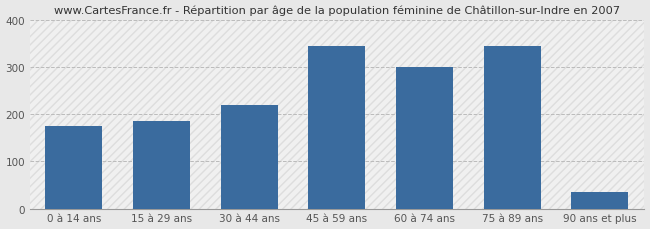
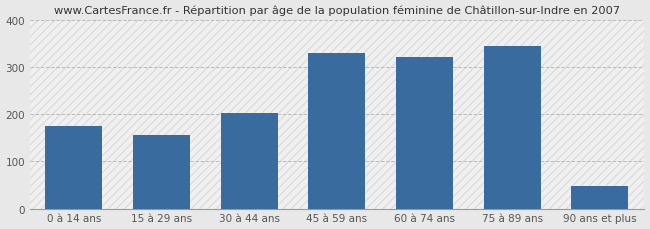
15 à 29 ans: 185 -> 157
30 à 44 ans: 220 -> 202
45 à 59 ans: 345 -> 330
60 à 74 ans: 300 -> 321
90 ans et plus: 35 -> 47
